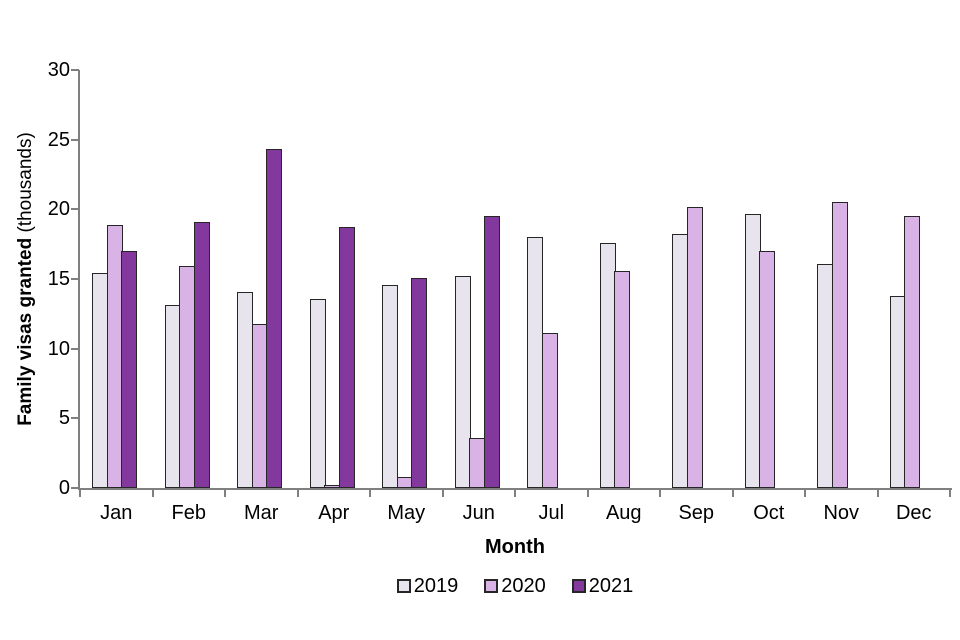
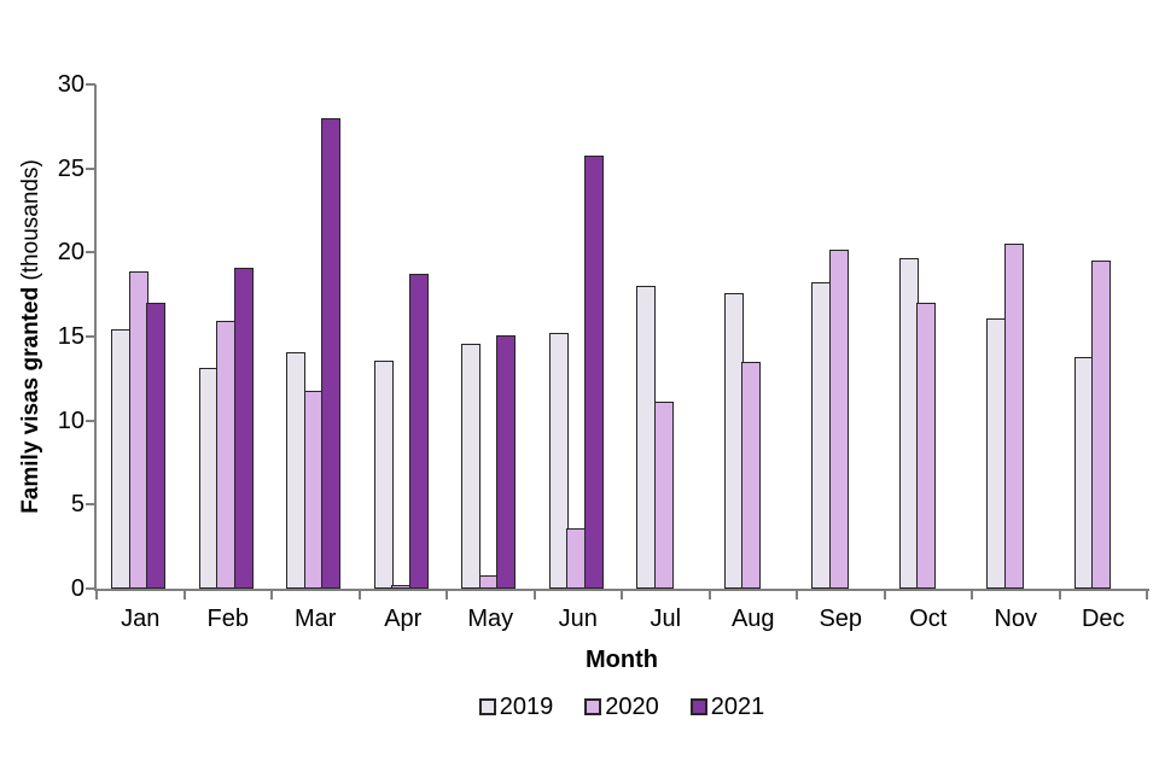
2021/Mar: 24.3 -> 28.0
2021/Jun: 19.5 -> 25.8
2020/Aug: 15.6 -> 13.5
